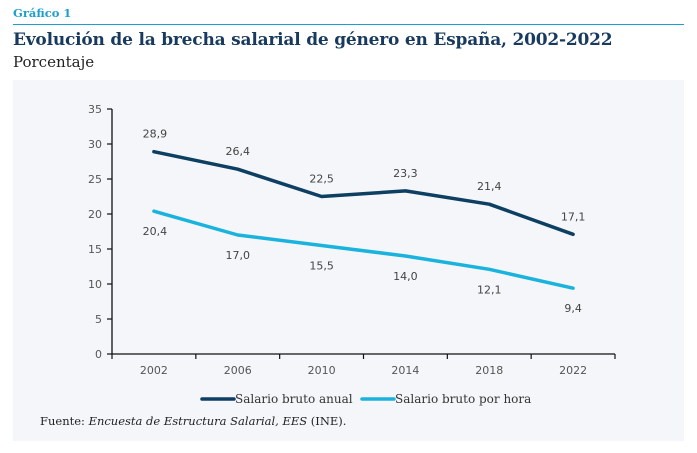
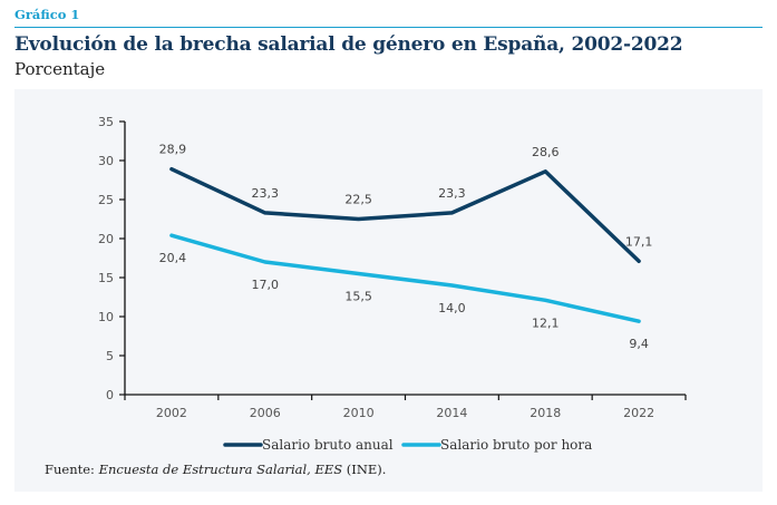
Salario bruto anual/2006: 26,4 -> 23,3
Salario bruto anual/2018: 21,4 -> 28,6
